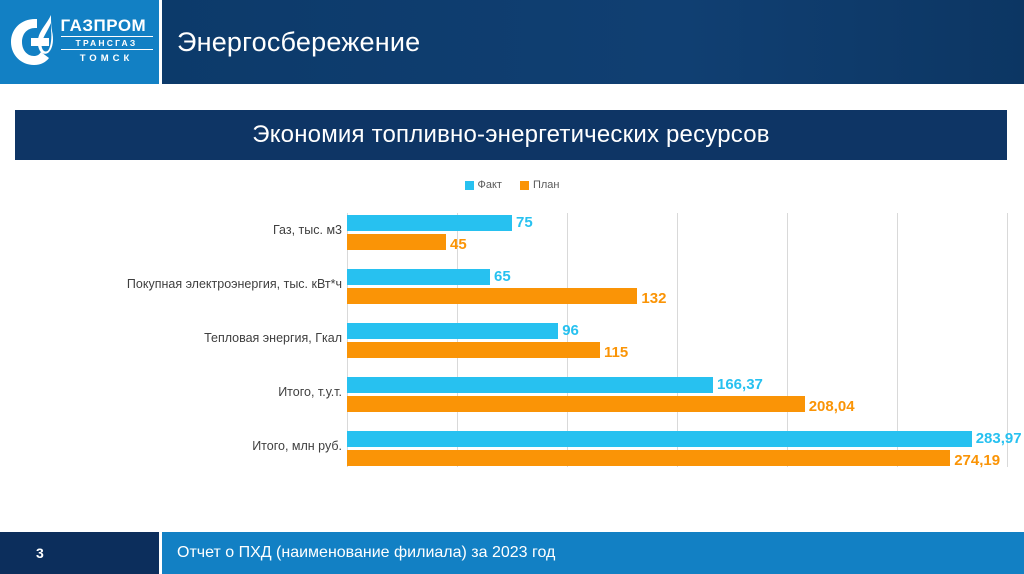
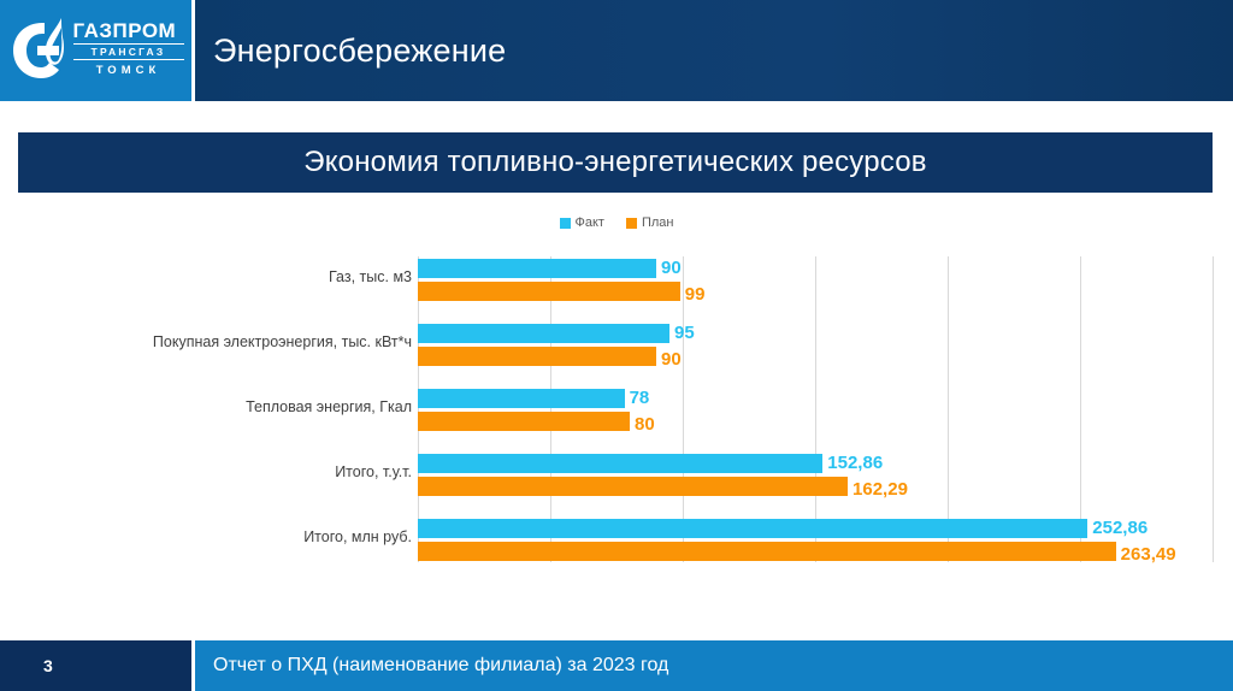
Факт/Газ, тыс. м3: 75 -> 90
План/Газ, тыс. м3: 45 -> 99
Факт/Покупная электроэнергия, тыс. кВт*ч: 65 -> 95
План/Покупная электроэнергия, тыс. кВт*ч: 132 -> 90
Факт/Тепловая энергия, Гкал: 96 -> 78
План/Тепловая энергия, Гкал: 115 -> 80
Факт/Итого, т.у.т.: 166,37 -> 152,86
План/Итого, т.у.т.: 208,04 -> 162,29
Факт/Итого, млн руб.: 283,97 -> 252,86
План/Итого, млн руб.: 274,19 -> 263,49
